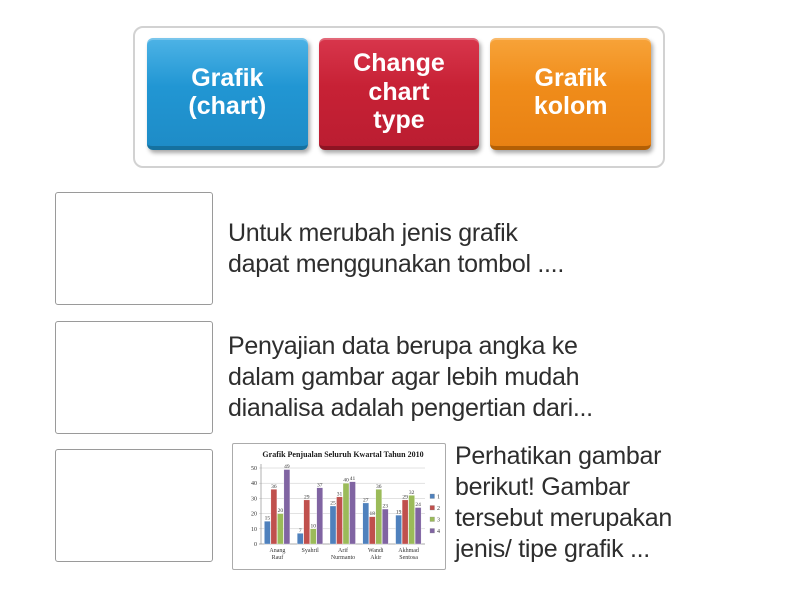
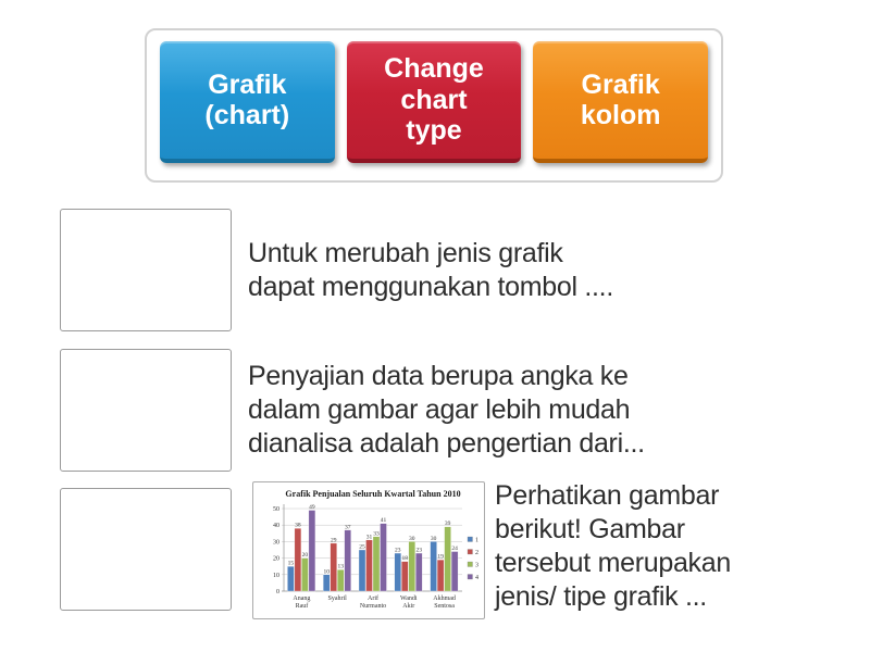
2/Anang Rauf: 36 -> 38
1/Syahril: 7 -> 10
3/Syahril: 10 -> 13
3/Arif Nurmanto: 40 -> 33
1/Wandi Akir: 27 -> 23
3/Wandi Akir: 36 -> 30
1/Akhmad Sentosa: 19 -> 30
2/Akhmad Sentosa: 29 -> 19
3/Akhmad Sentosa: 32 -> 39
